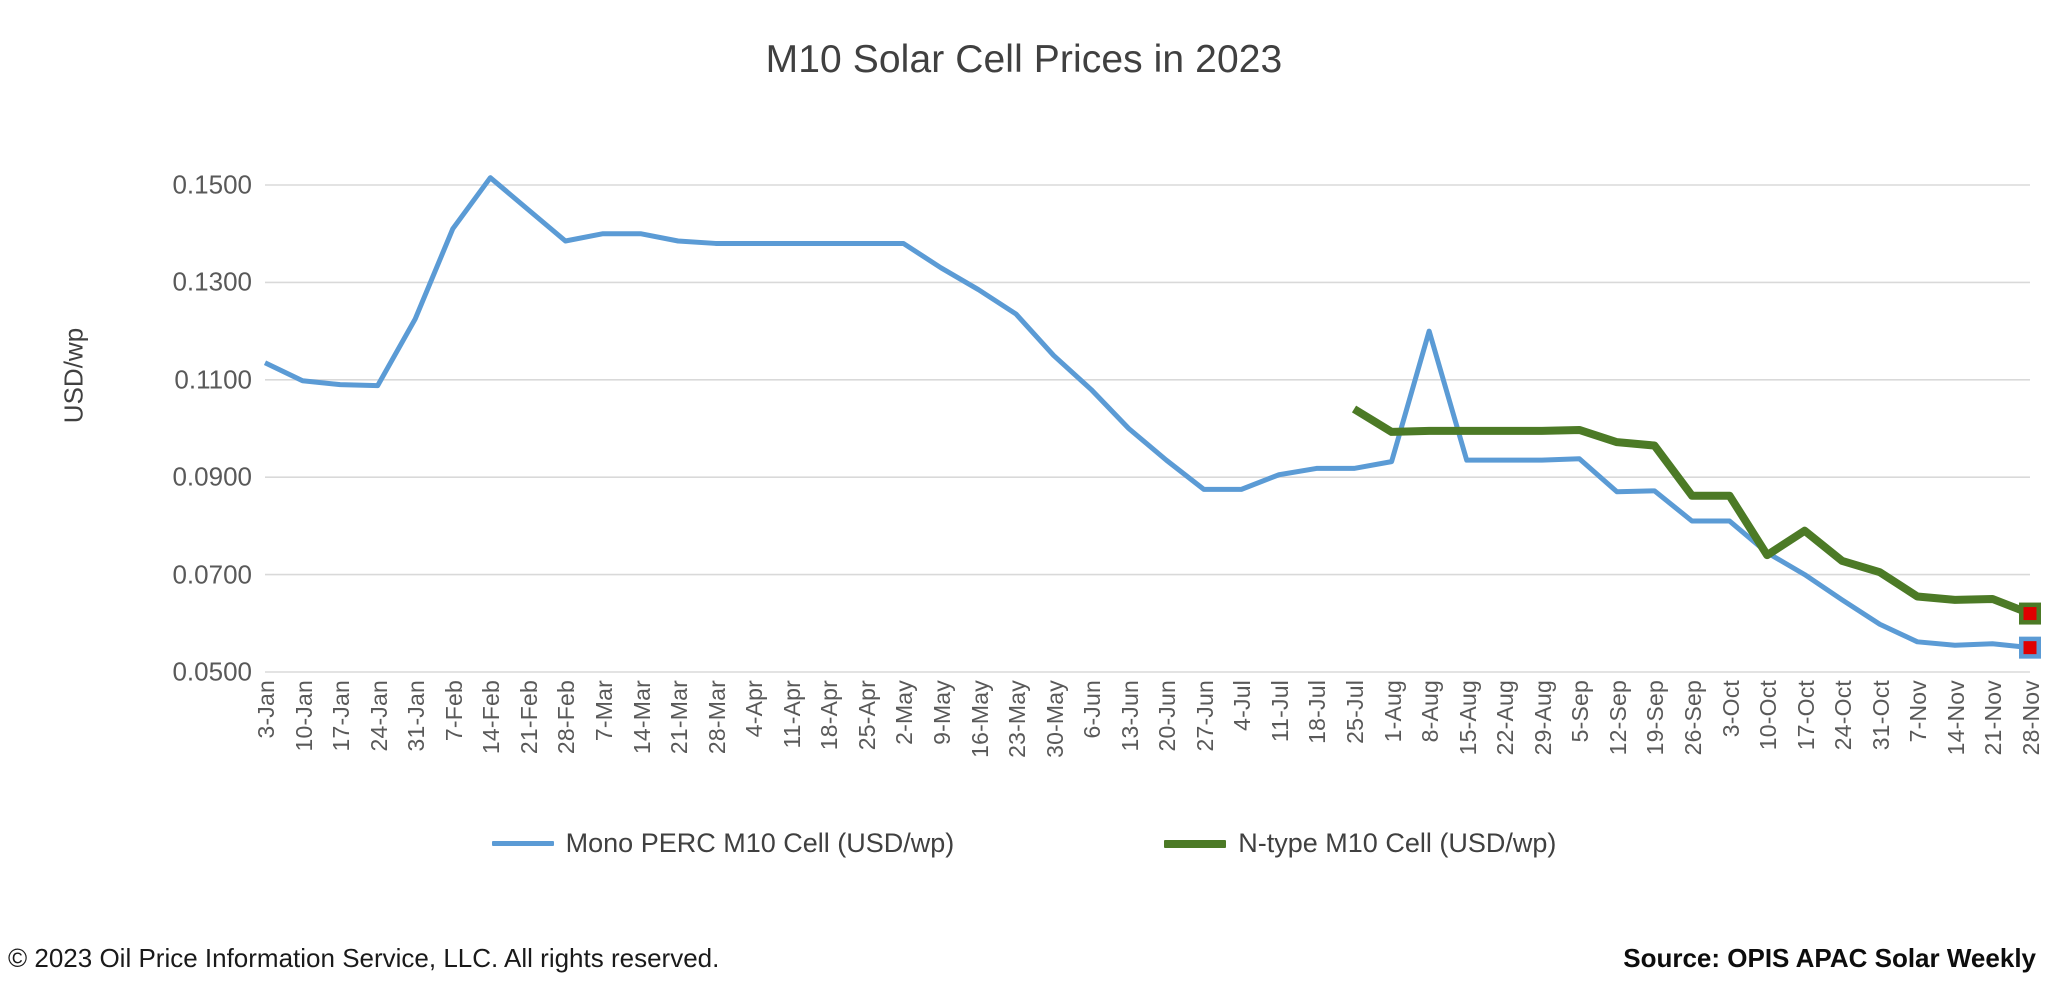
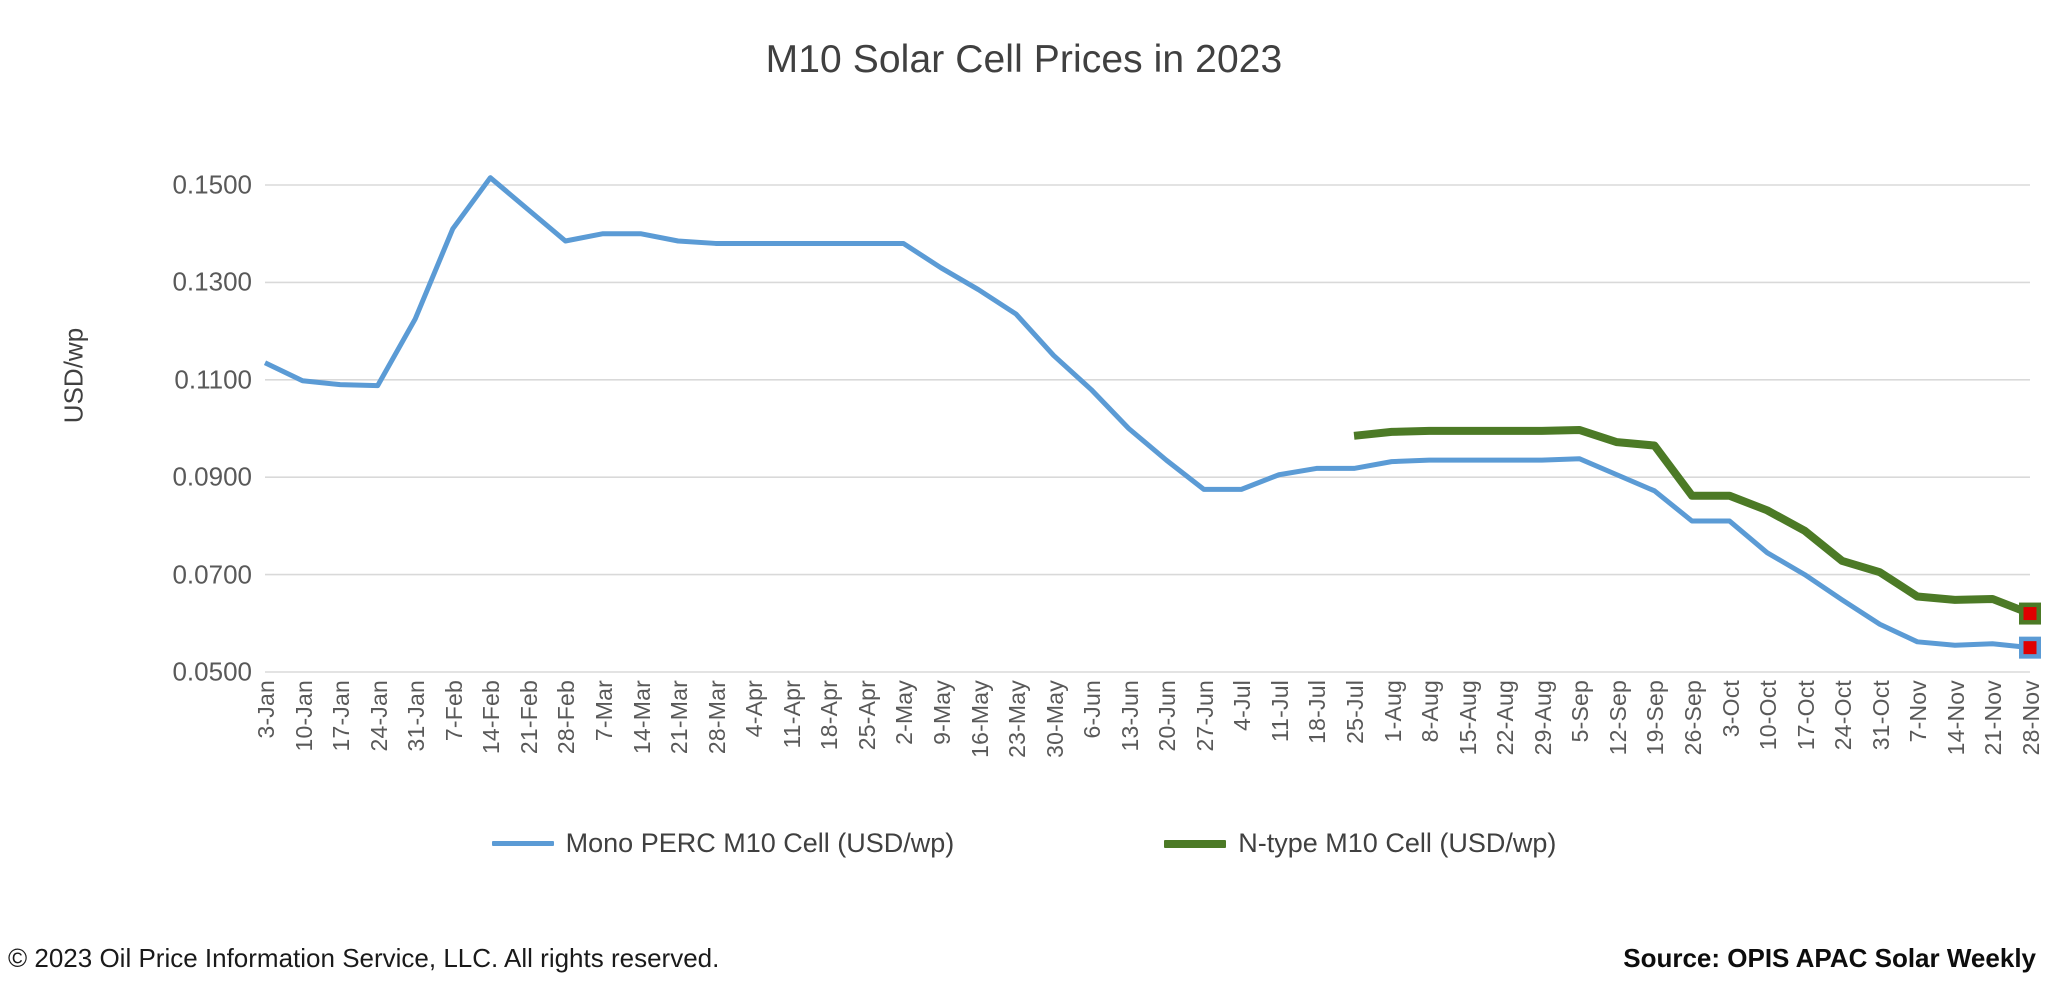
N-type M10 Cell (USD/wp)/25-Jul: 0.104 -> 0.099
Mono PERC M10 Cell (USD/wp)/8-Aug: 0.120 -> 0.093
Mono PERC M10 Cell (USD/wp)/12-Sep: 0.087 -> 0.090
N-type M10 Cell (USD/wp)/10-Oct: 0.074 -> 0.083
